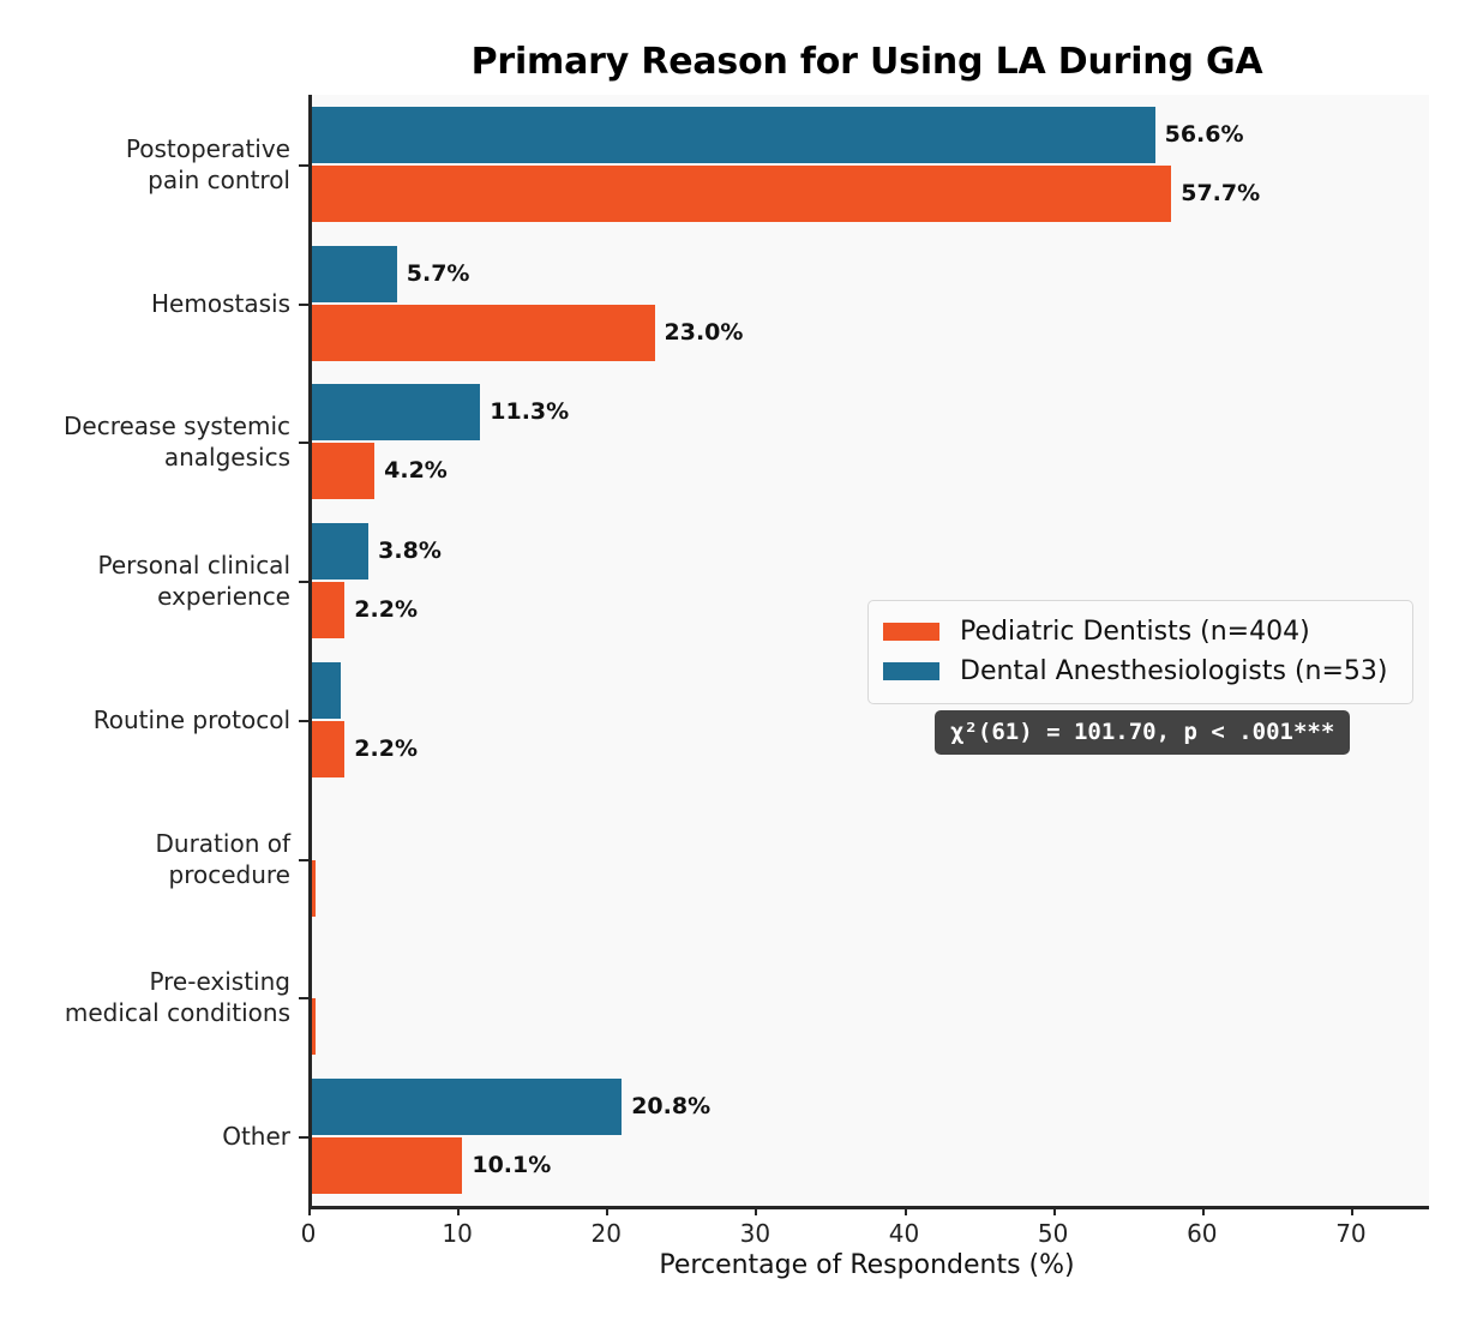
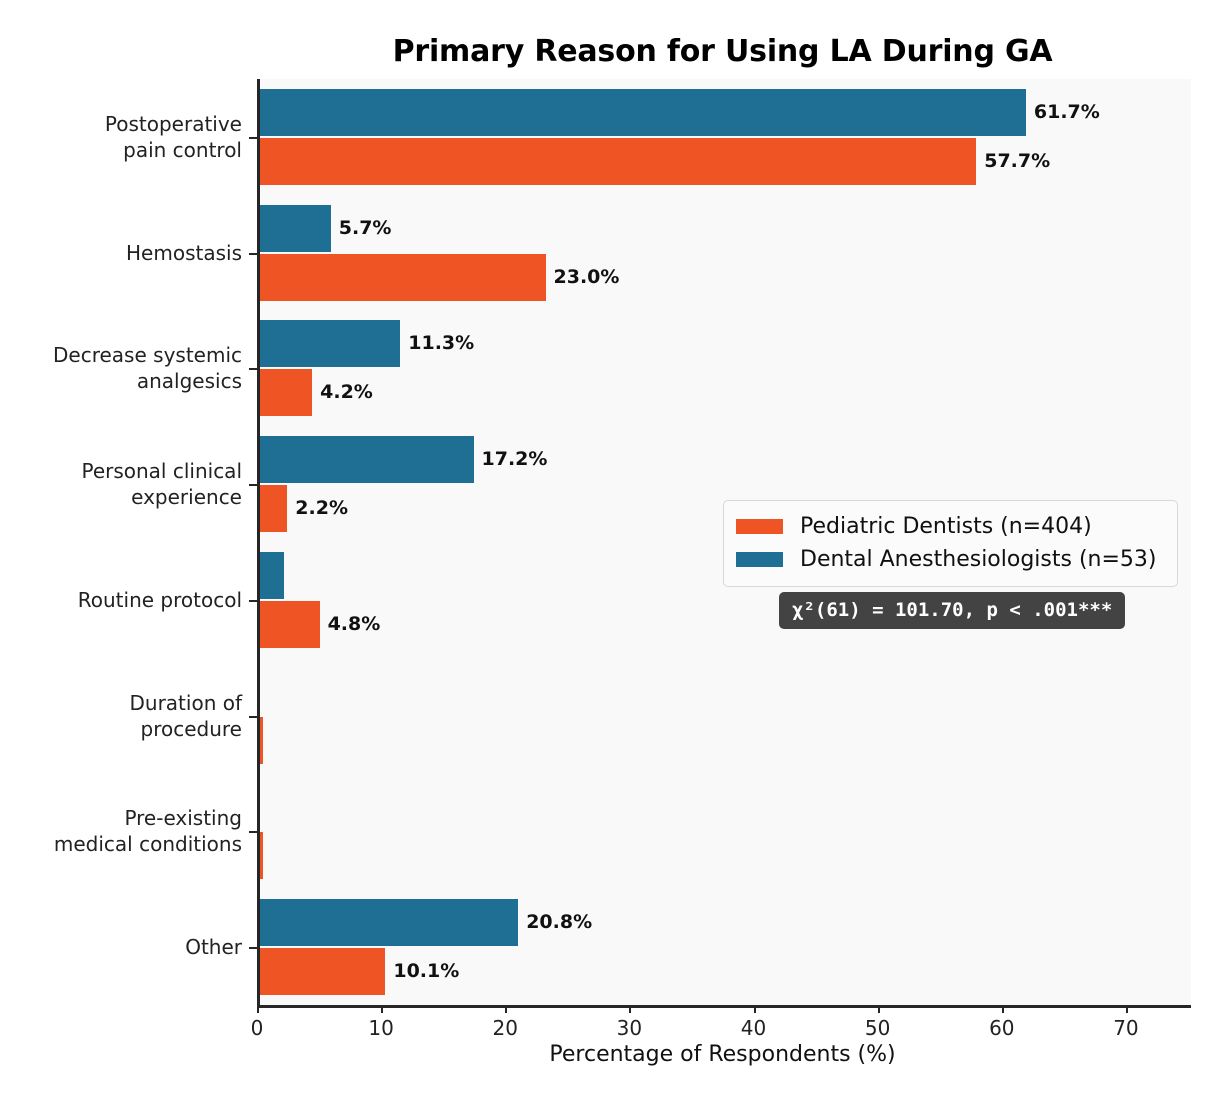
Dental Anesthesiologists (n=53)/Postoperative pain control: 56.6% -> 61.7%
Dental Anesthesiologists (n=53)/Personal clinical experience: 3.8% -> 17.2%
Pediatric Dentists (n=404)/Routine protocol: 2.2% -> 4.8%
